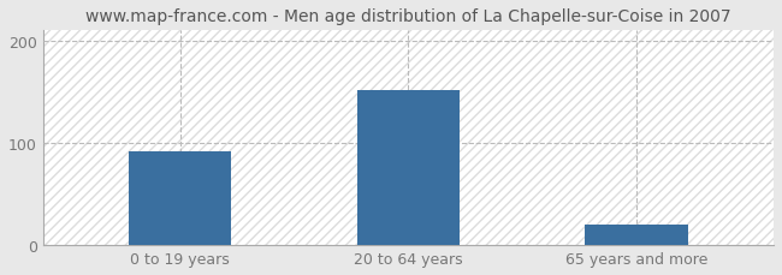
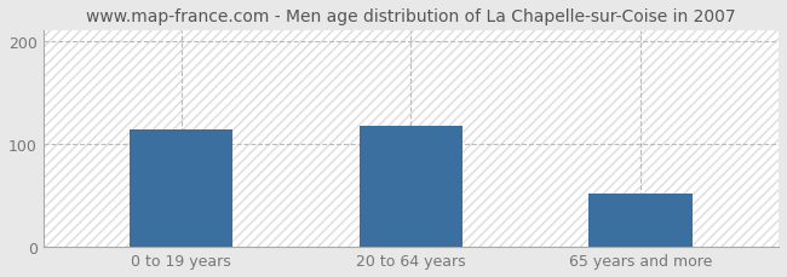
0 to 19 years: 92 -> 114
20 to 64 years: 152 -> 118
65 years and more: 20 -> 52
